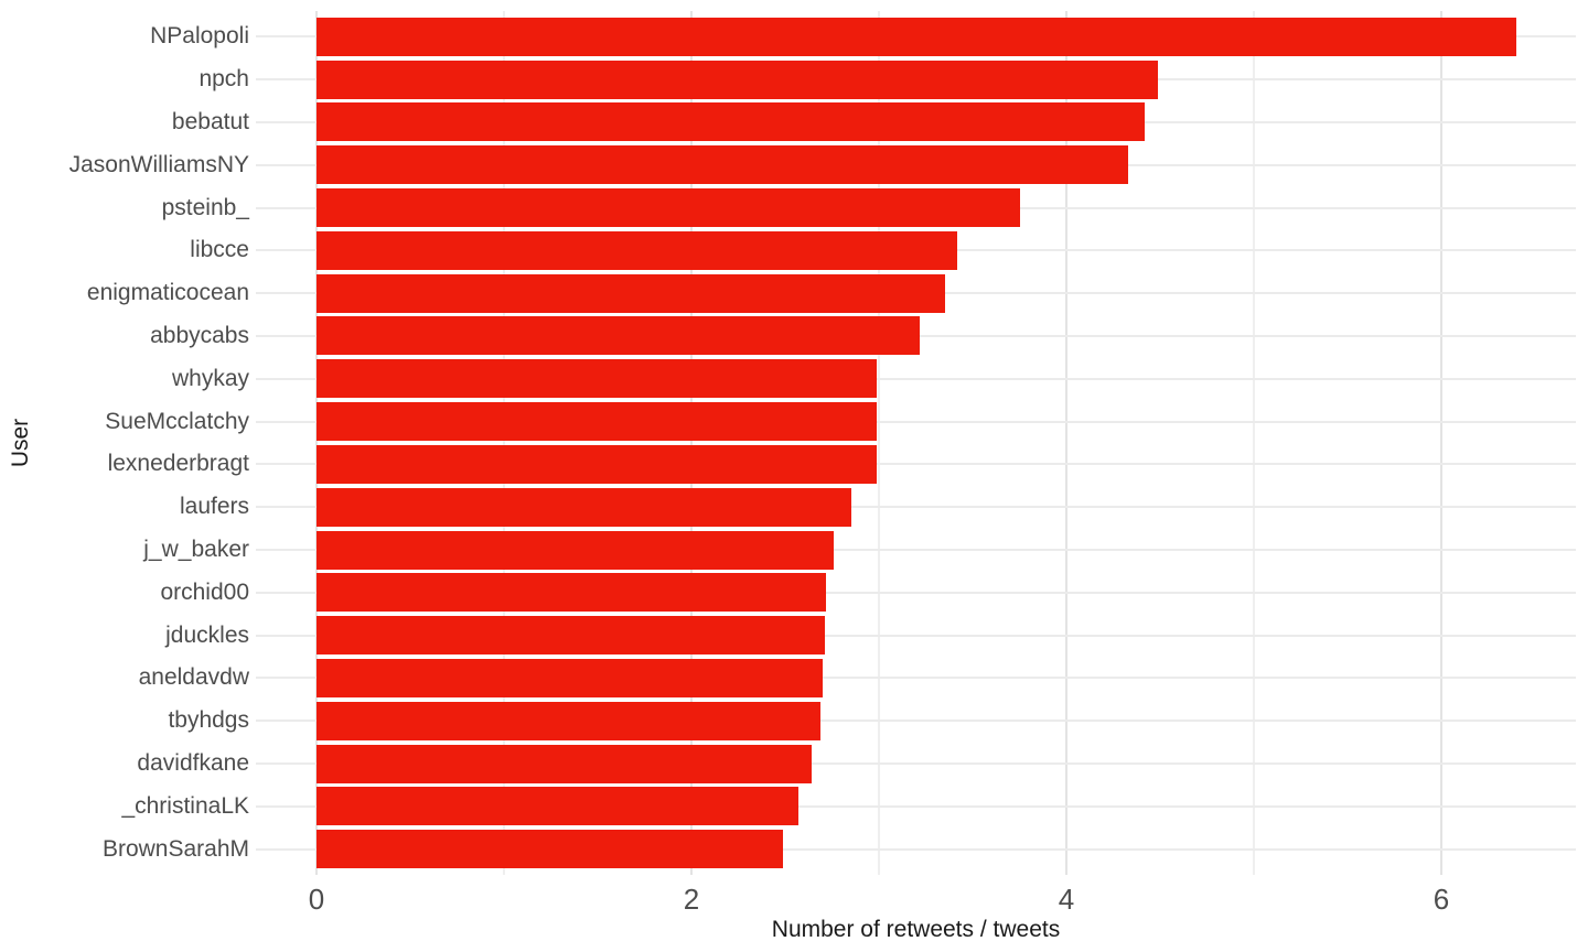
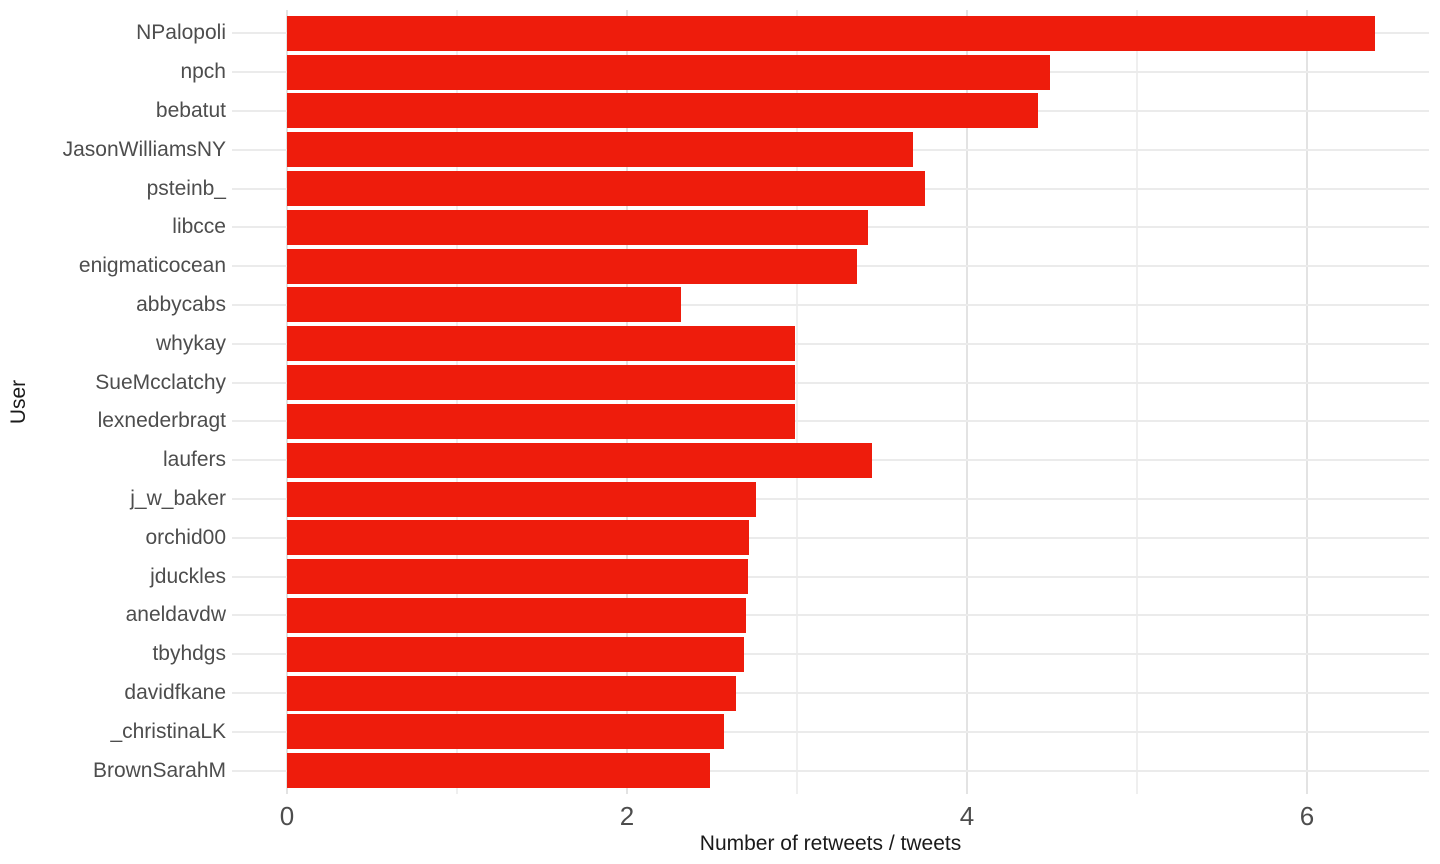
JasonWilliamsNY: 4.33 -> 3.68
abbycabs: 3.22 -> 2.32
laufers: 2.85 -> 3.44
